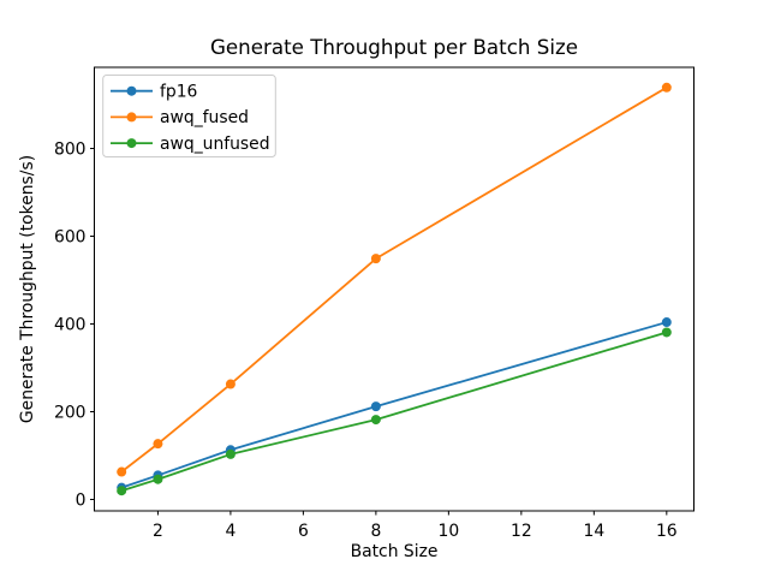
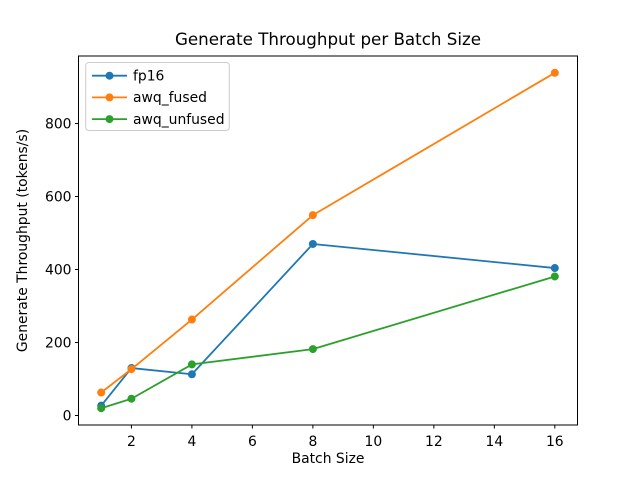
fp16/2: 60 -> 130
awq_unfused/4: 100 -> 140
fp16/8: 210 -> 470
